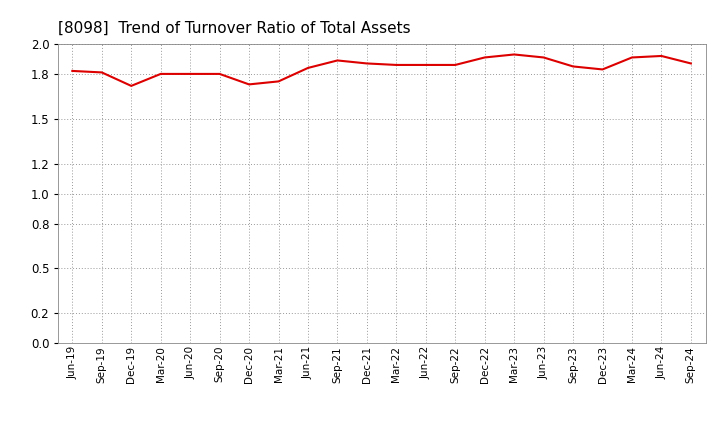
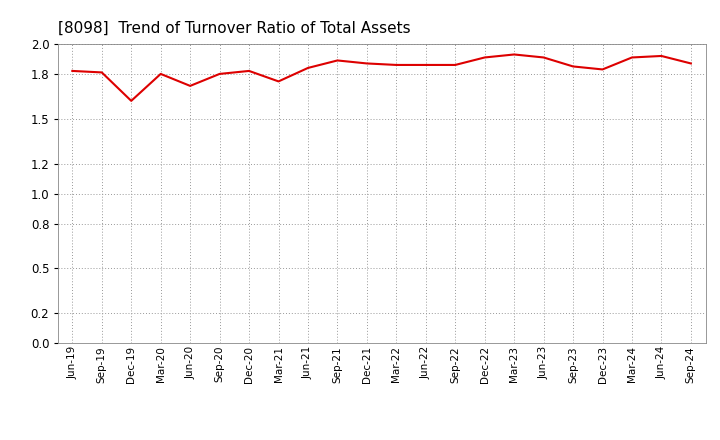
Dec-19: 1.72 -> 1.62
Jun-20: 1.80 -> 1.72
Dec-20: 1.73 -> 1.82
